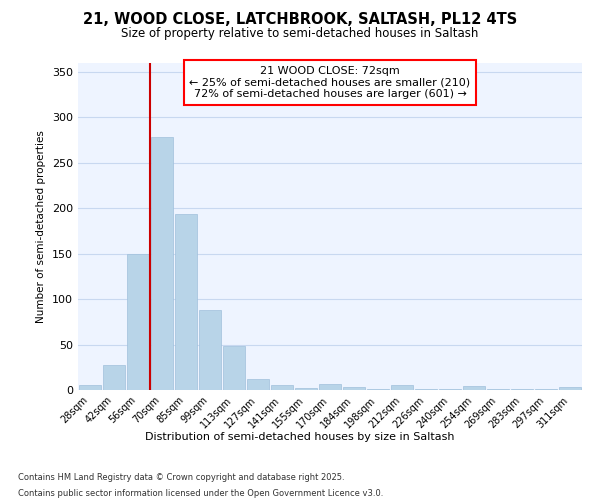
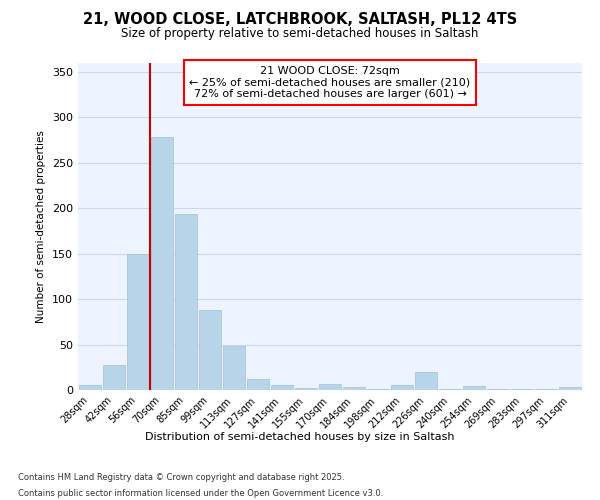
226sqm: 1 -> 20
